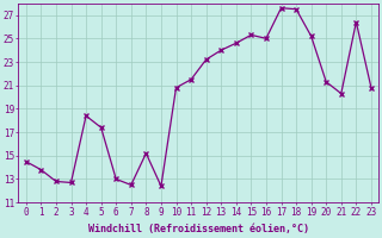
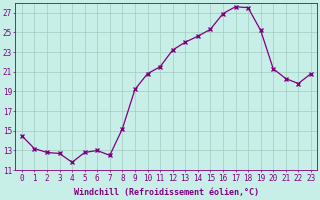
1: 13.8 -> 13.2
4: 18.4 -> 11.8
5: 17.4 -> 12.8
9: 12.4 -> 19.2
16: 25.0 -> 26.9
22: 26.4 -> 19.8
